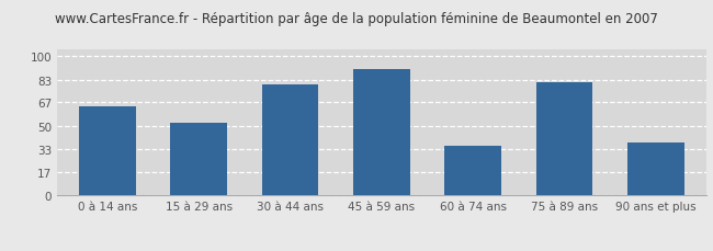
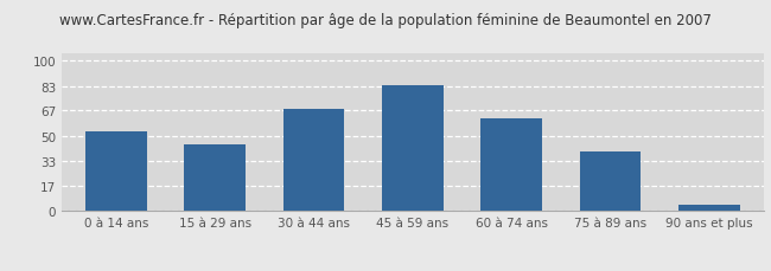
0 à 14 ans: 64 -> 53
15 à 29 ans: 52 -> 44
30 à 44 ans: 80 -> 68
45 à 59 ans: 91 -> 84
60 à 74 ans: 36 -> 62
75 à 89 ans: 81 -> 40
90 ans et plus: 38 -> 4
